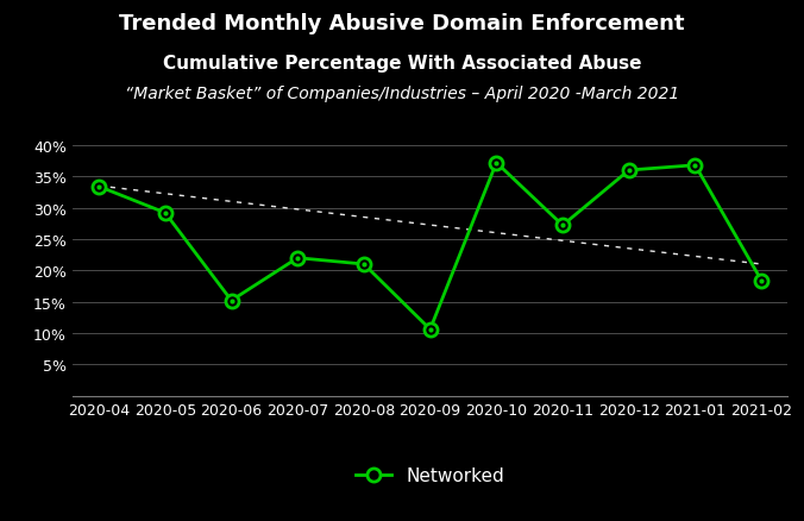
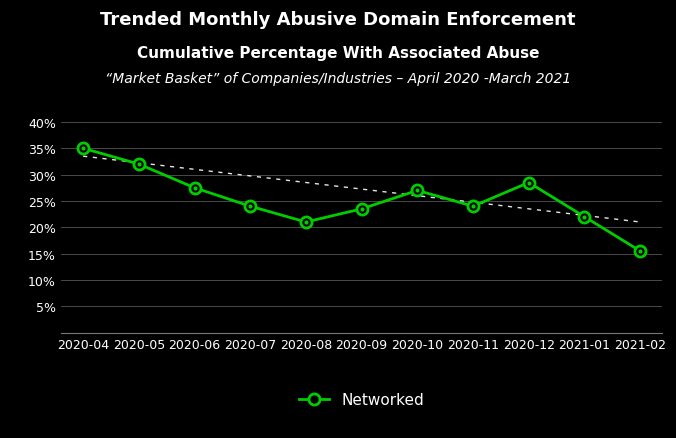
2020-04: 33.4% -> 35.0%
2020-05: 29.2% -> 32.0%
2020-06: 15.2% -> 27.5%
2020-07: 22.0% -> 24.0%
2020-09: 10.6% -> 23.5%
2020-10: 37.2% -> 27.0%
2020-11: 27.2% -> 24.0%
2020-12: 36.0% -> 28.5%
2021-01: 36.8% -> 22.0%
2021-02: 18.4% -> 15.5%
